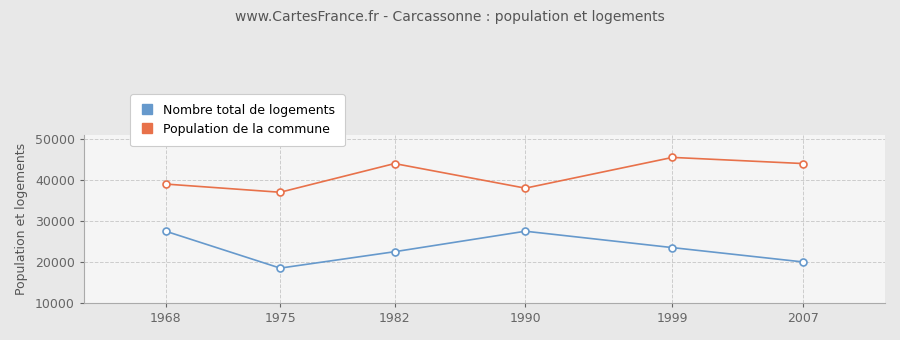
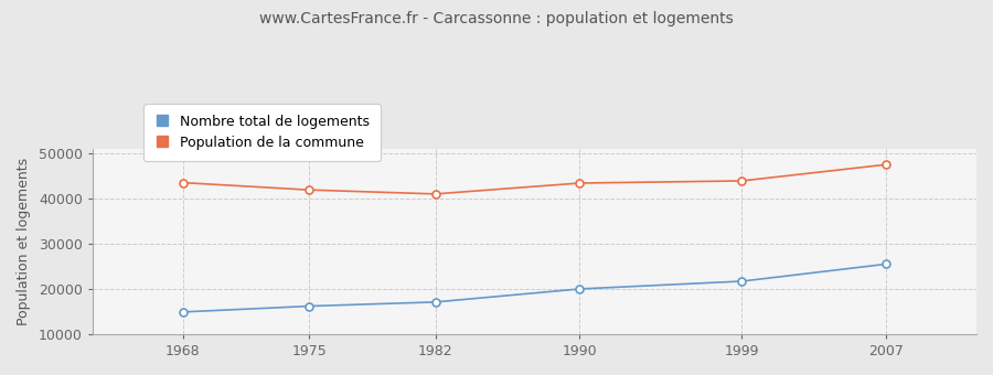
Nombre total de logements/1968: 27500 -> 14900
Population de la commune/1968: 39000 -> 43500
Nombre total de logements/1975: 18500 -> 16200
Population de la commune/1975: 37000 -> 41900
Nombre total de logements/1982: 22500 -> 17100
Population de la commune/1982: 44000 -> 41000
Nombre total de logements/1990: 27500 -> 20000
Population de la commune/1990: 38000 -> 43400
Nombre total de logements/1999: 23500 -> 21700
Population de la commune/1999: 45500 -> 43900
Nombre total de logements/2007: 20000 -> 25500
Population de la commune/2007: 44000 -> 47500
